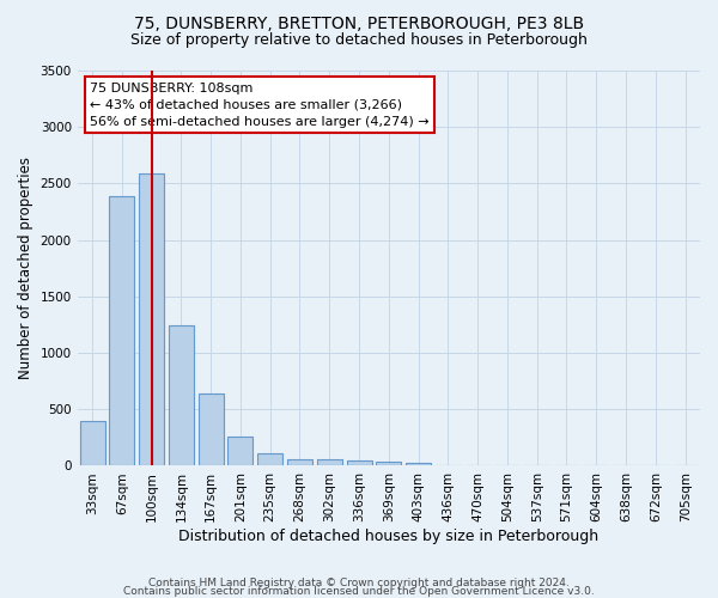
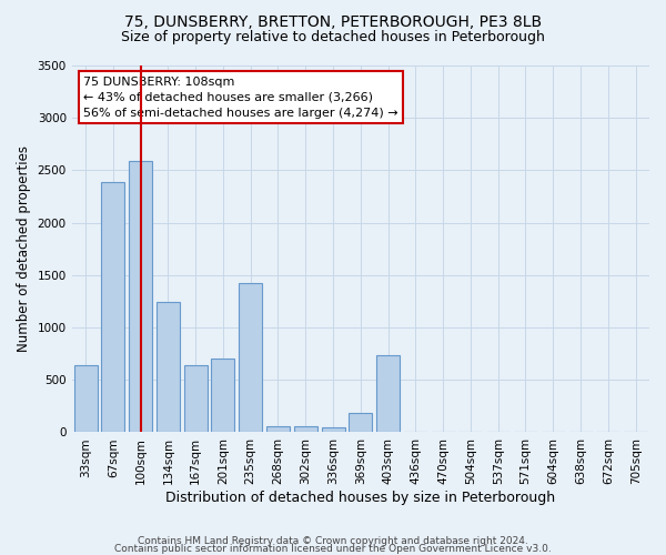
33sqm: 400 -> 640
201sqm: 260 -> 700
235sqm: 110 -> 1420
369sqm: 40 -> 180
403sqm: 30 -> 740
